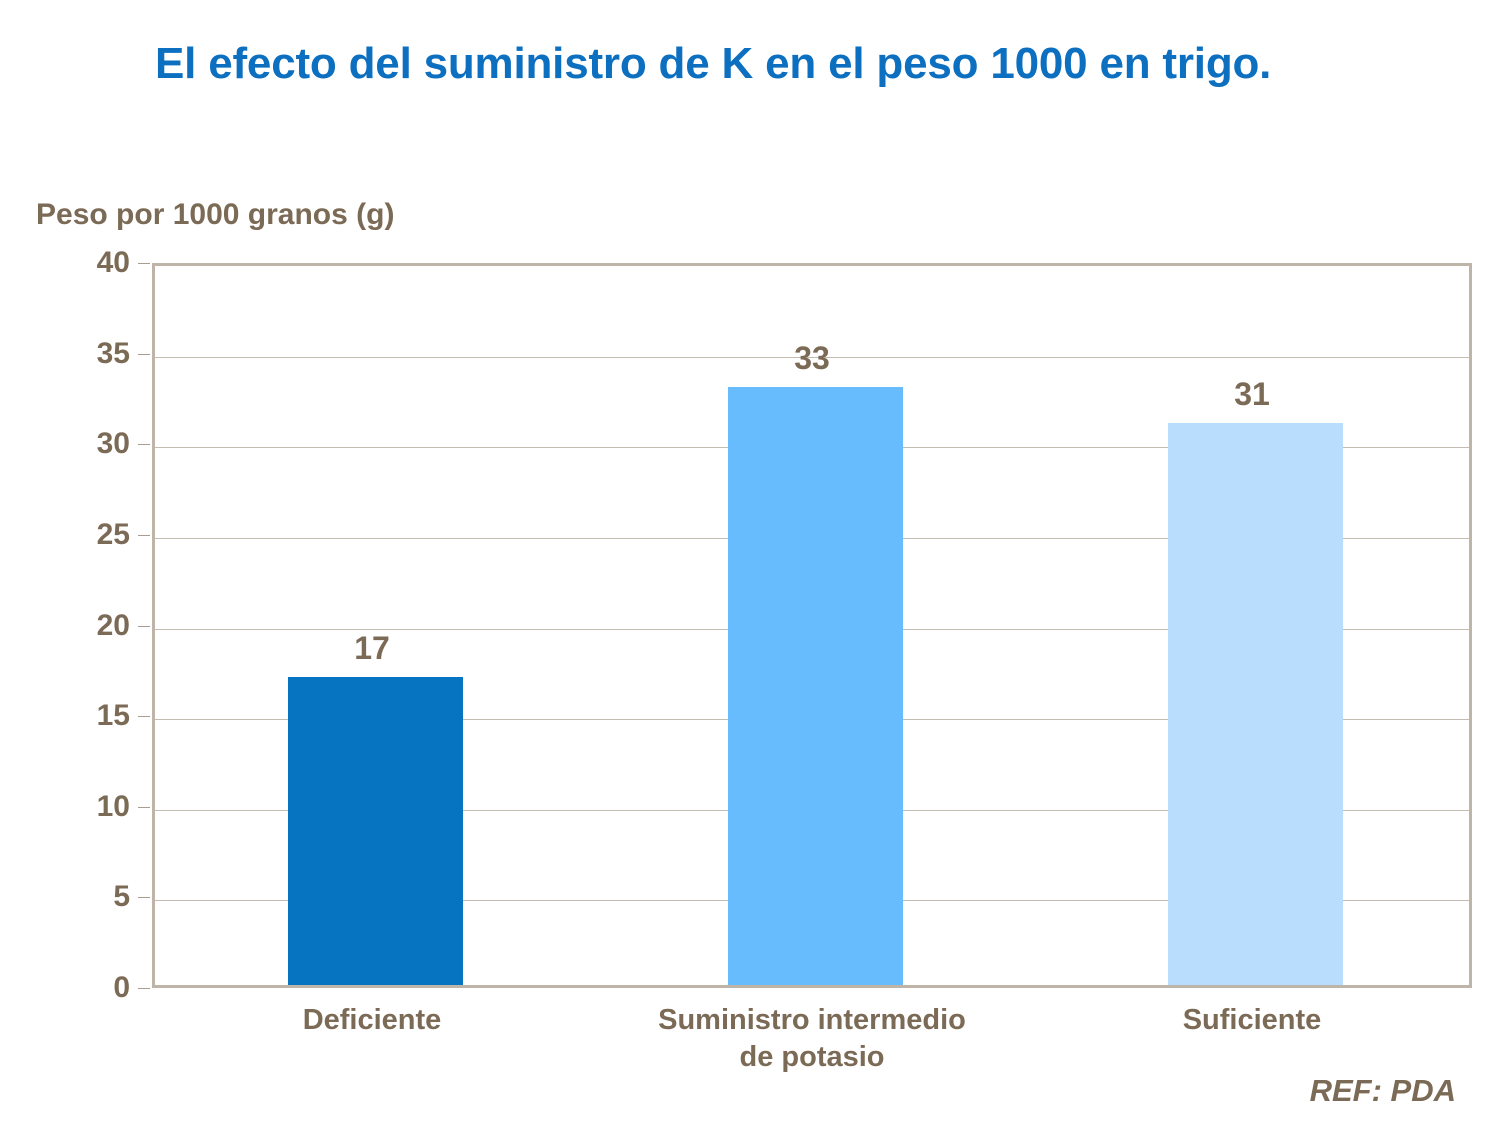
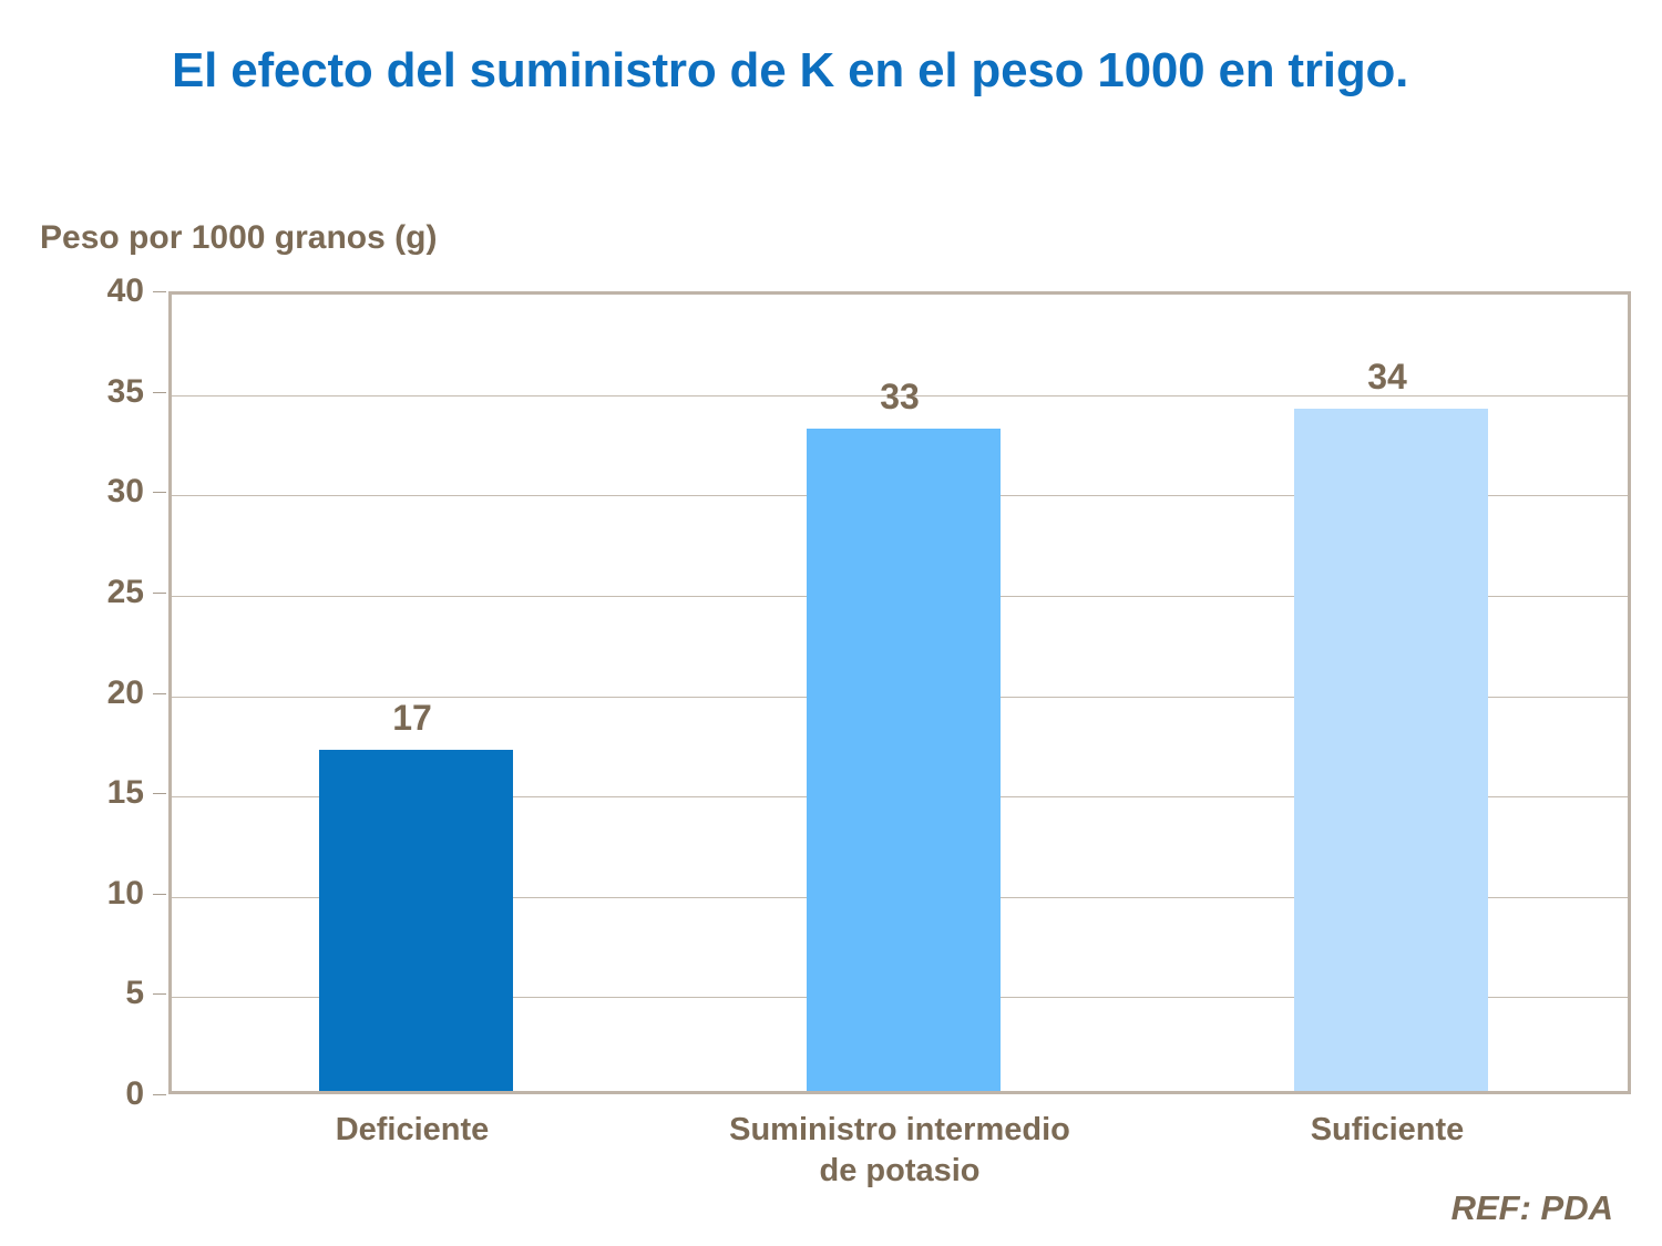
Suficiente: 31 -> 34
